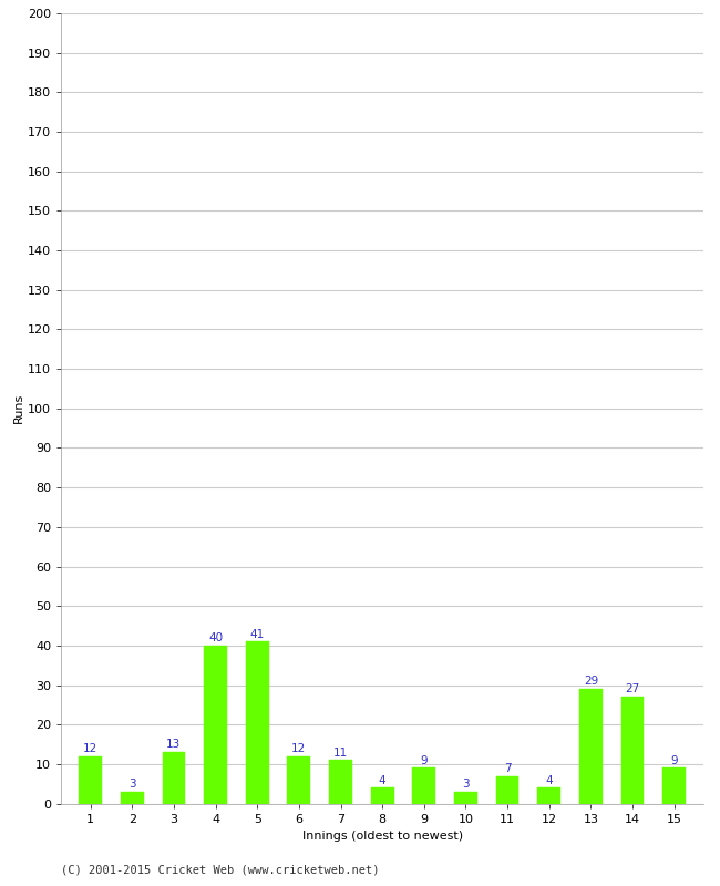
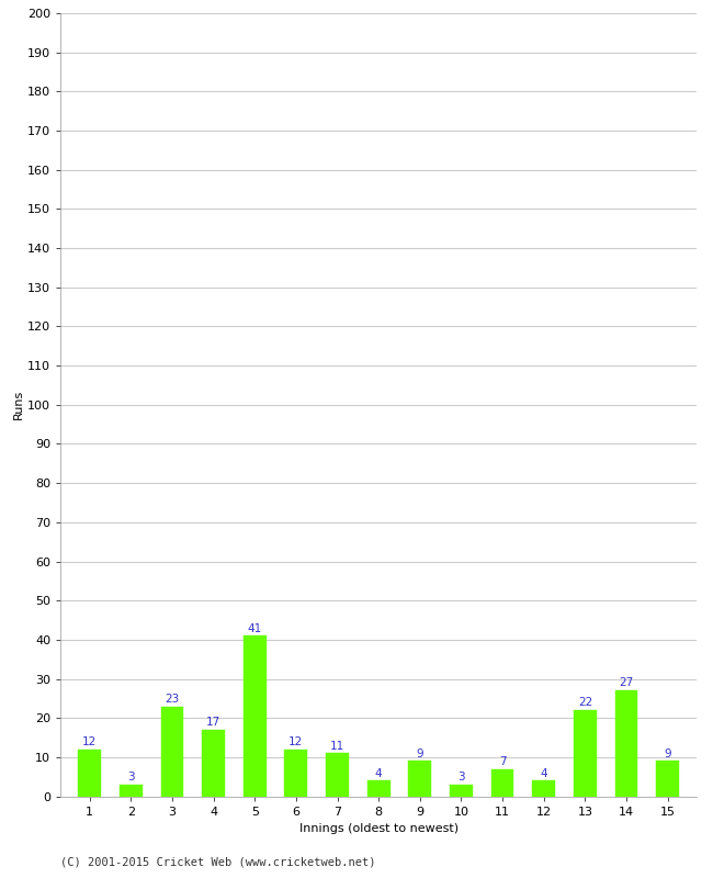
3: 13 -> 23
4: 40 -> 17
13: 29 -> 22
